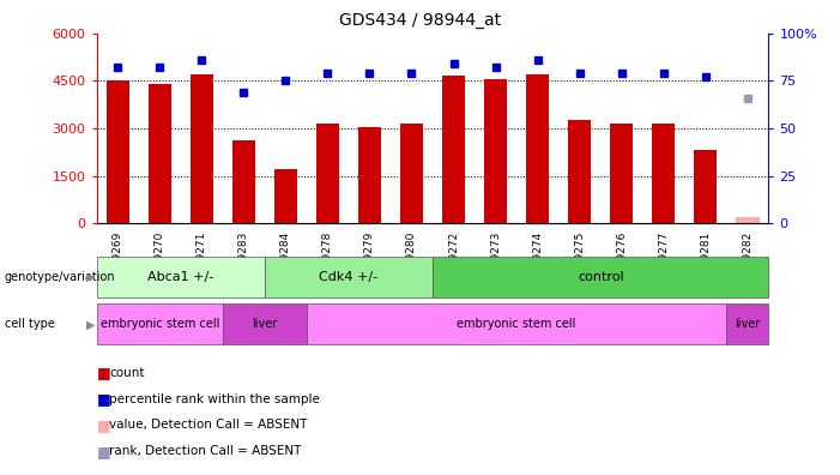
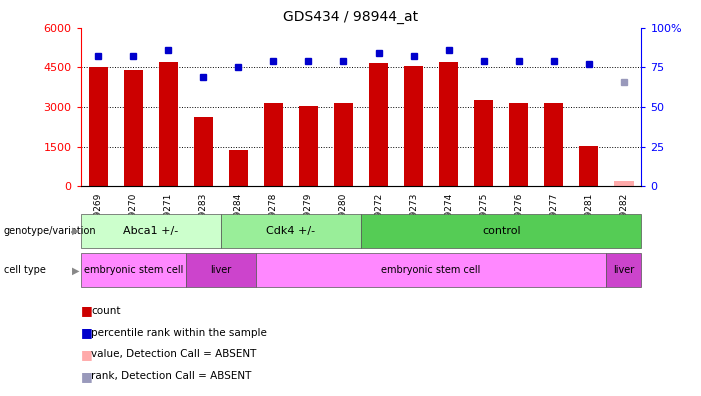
GSM9284: 1700 -> 1380
GSM9281: 2300 -> 1520
